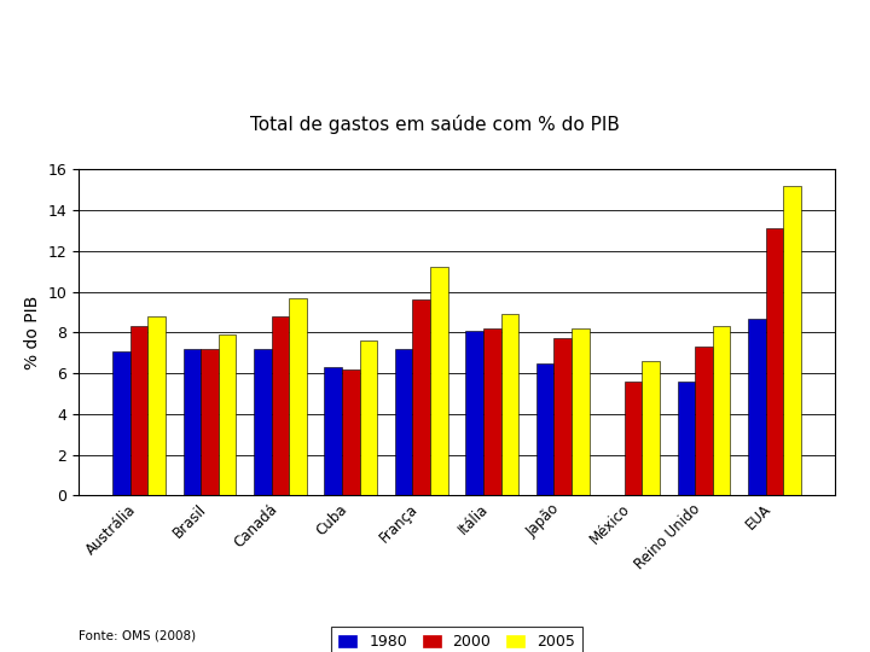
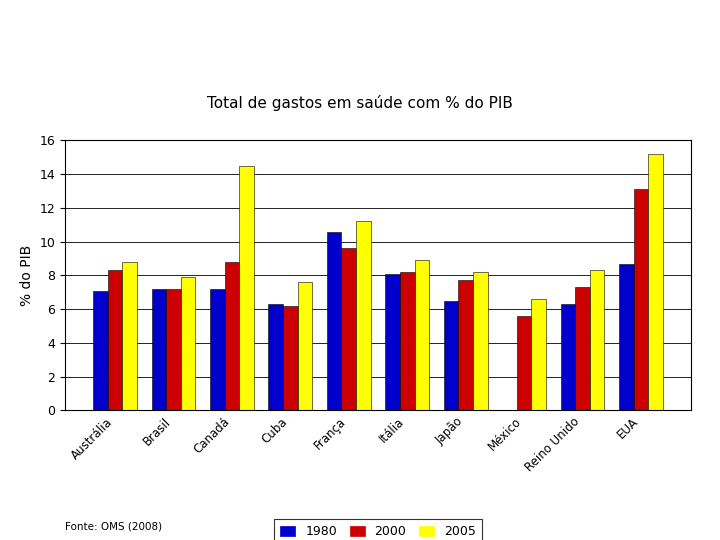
2005/Canadá: 9.7 -> 14.5
1980/França: 7.2 -> 10.6
1980/Reino Unido: 5.6 -> 6.3
